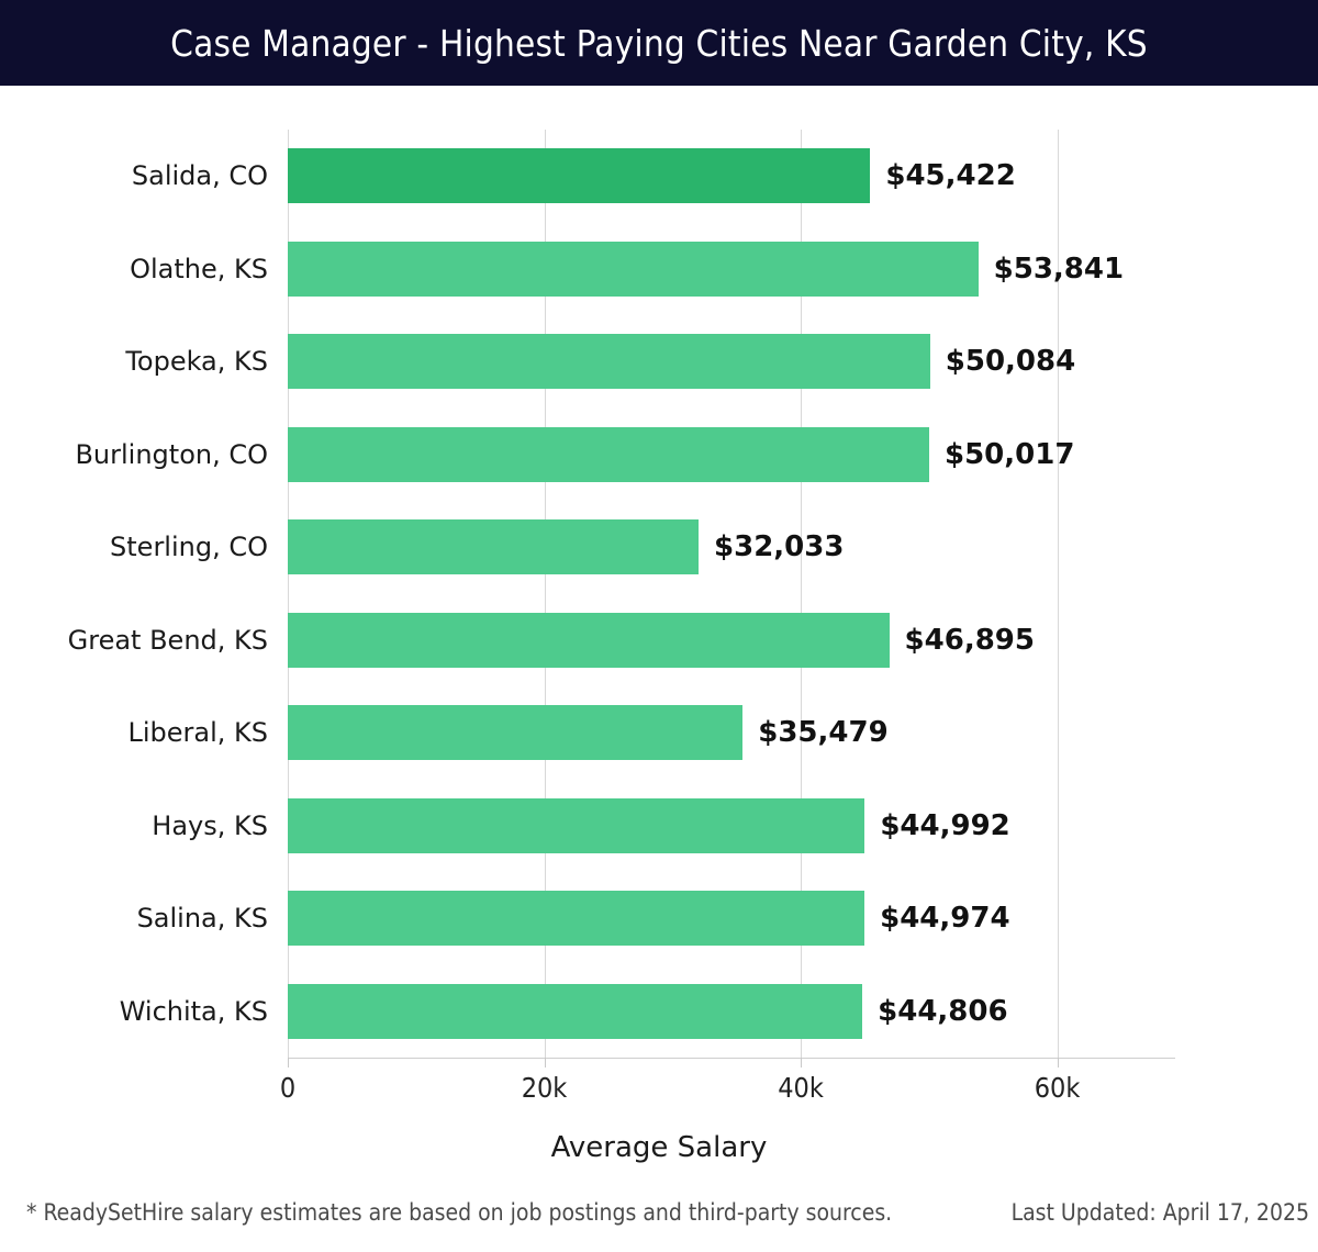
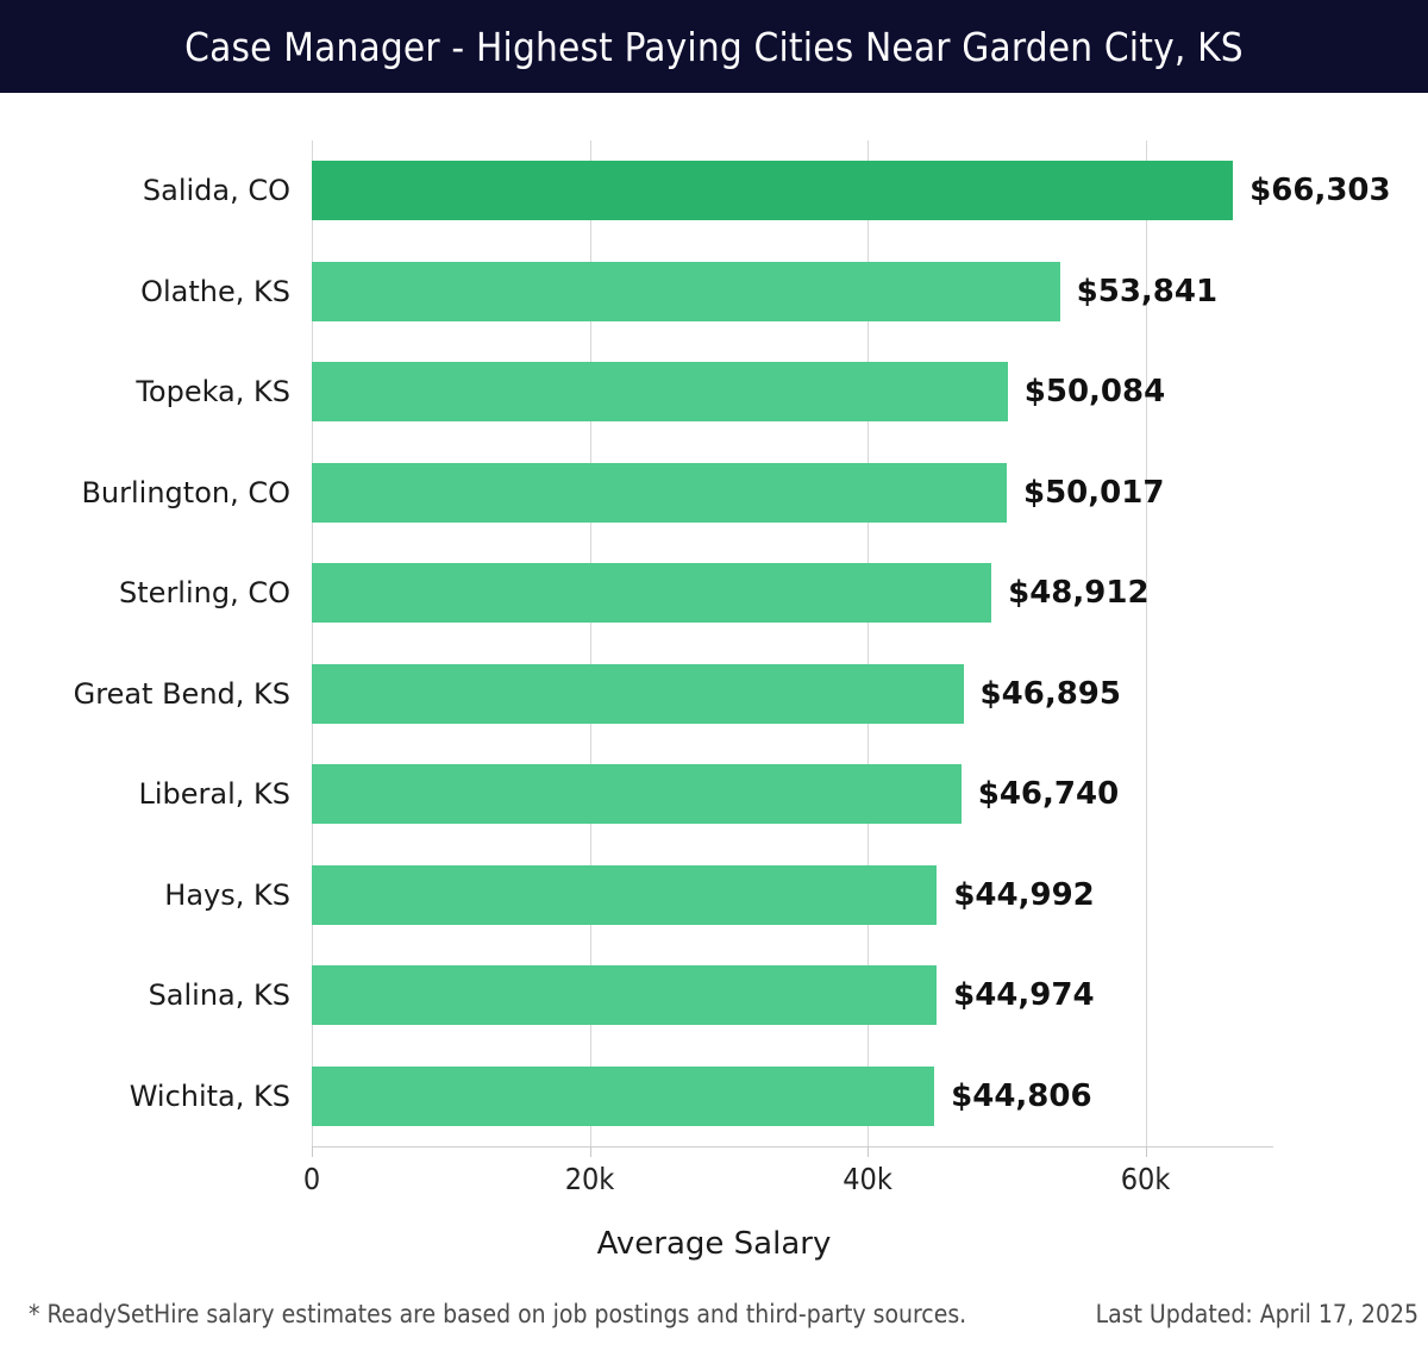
Salida, CO: $45,422 -> $66,303
Sterling, CO: $32,033 -> $48,912
Liberal, KS: $35,479 -> $46,740
